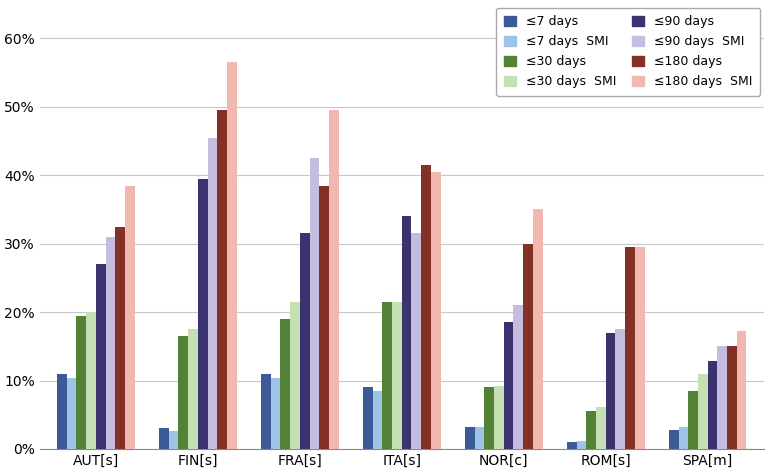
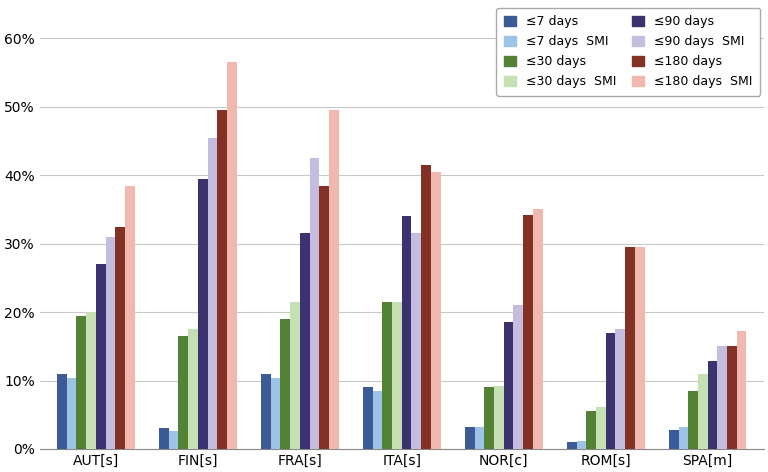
≤180 days/NOR[c]: 30.0% -> 34.2%
